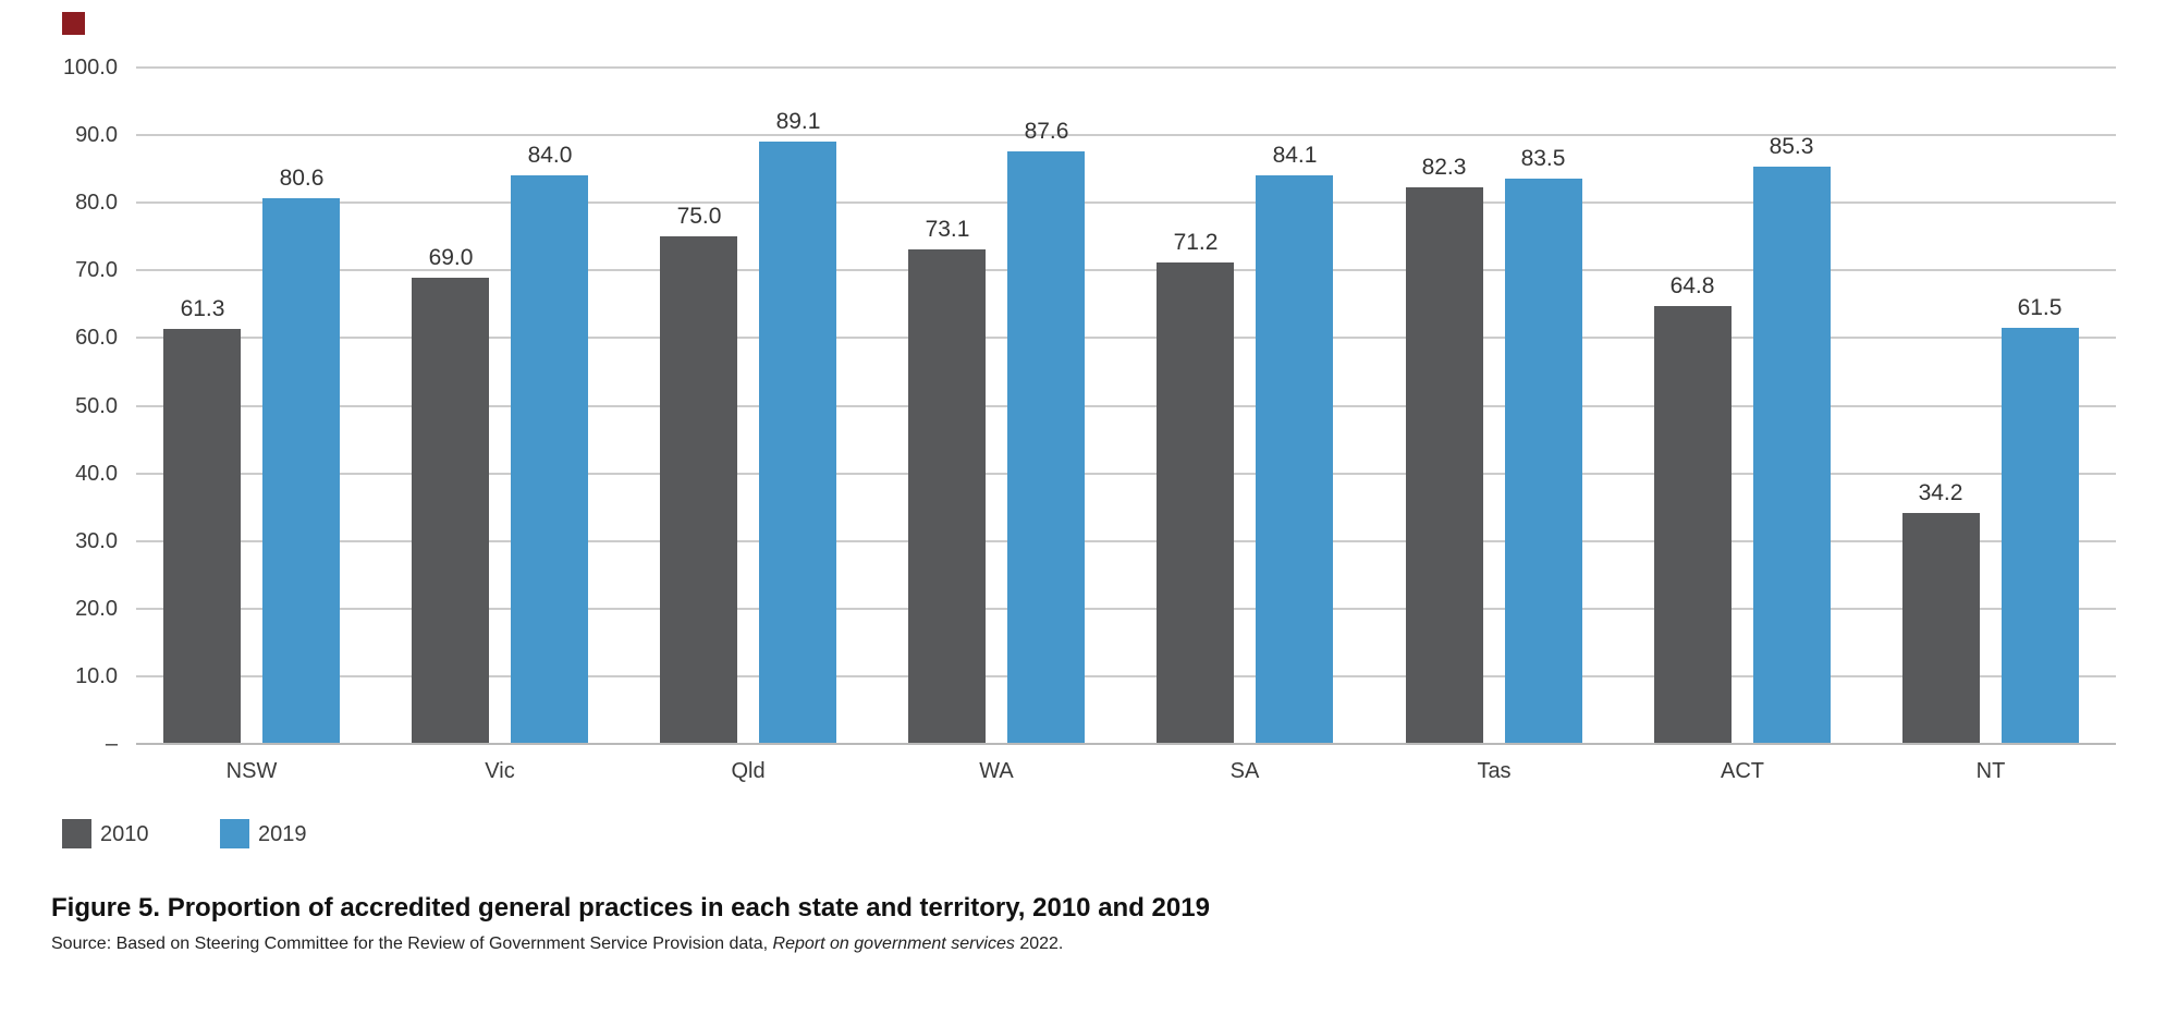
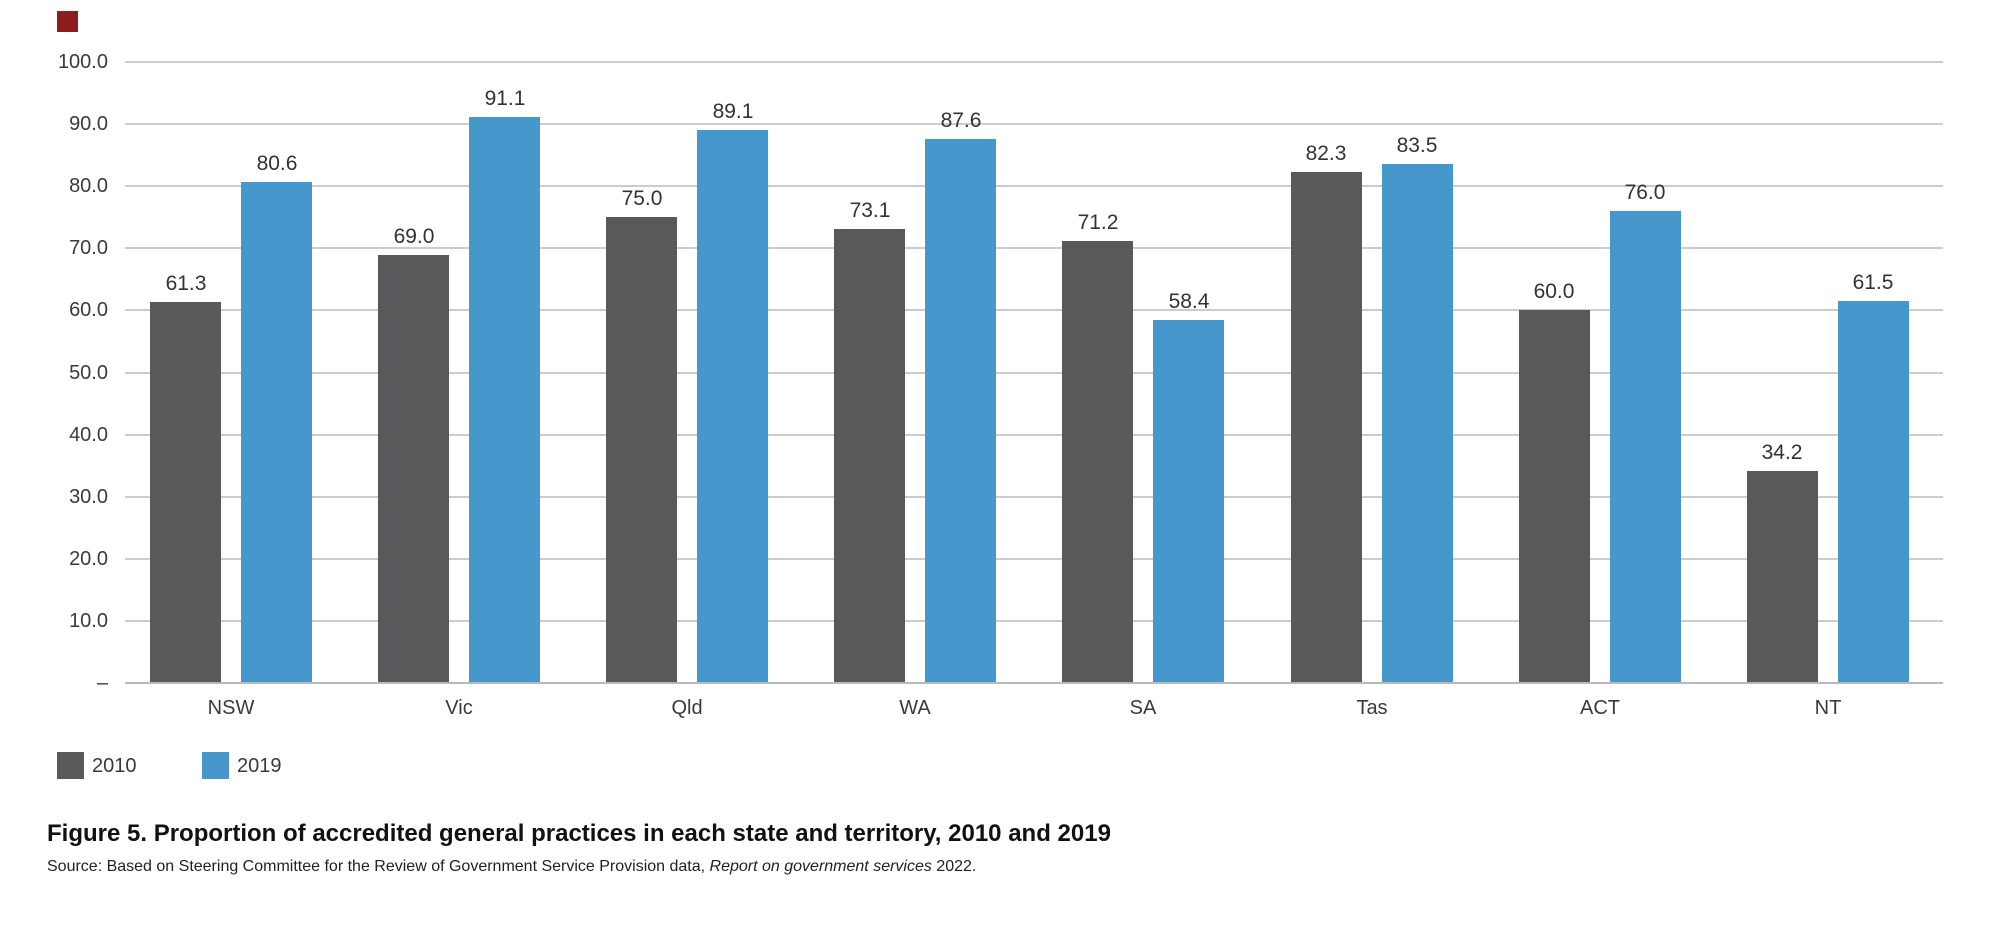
2019/Vic: 84.0 -> 91.1
2019/SA: 84.1 -> 58.4
2010/ACT: 64.8 -> 60.0
2019/ACT: 85.3 -> 76.0
